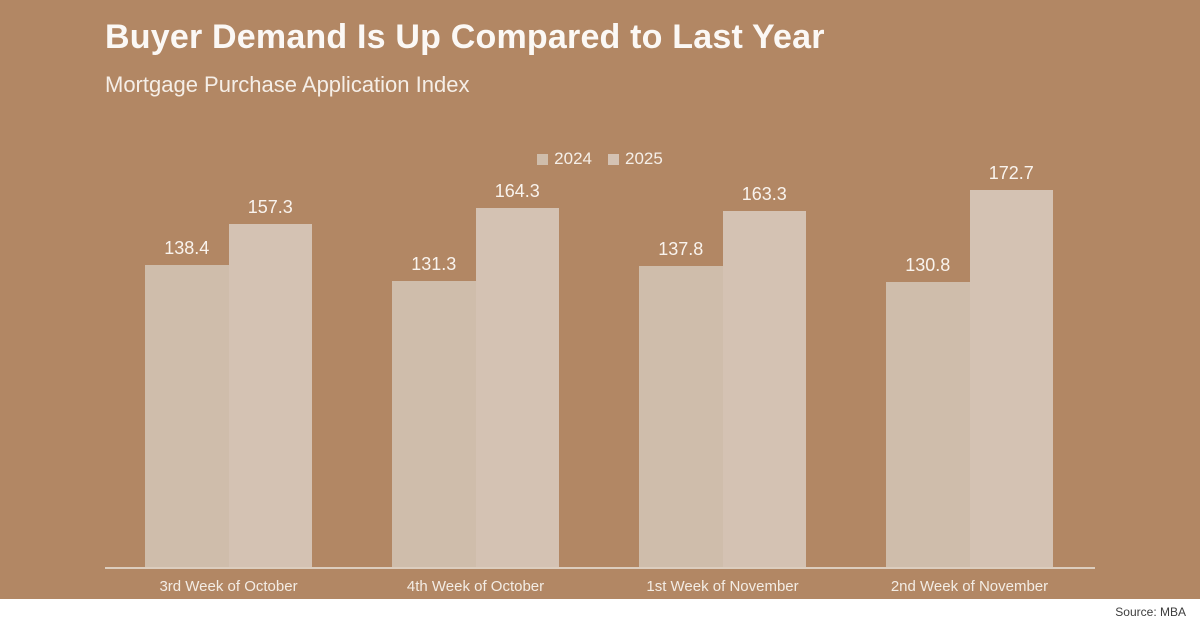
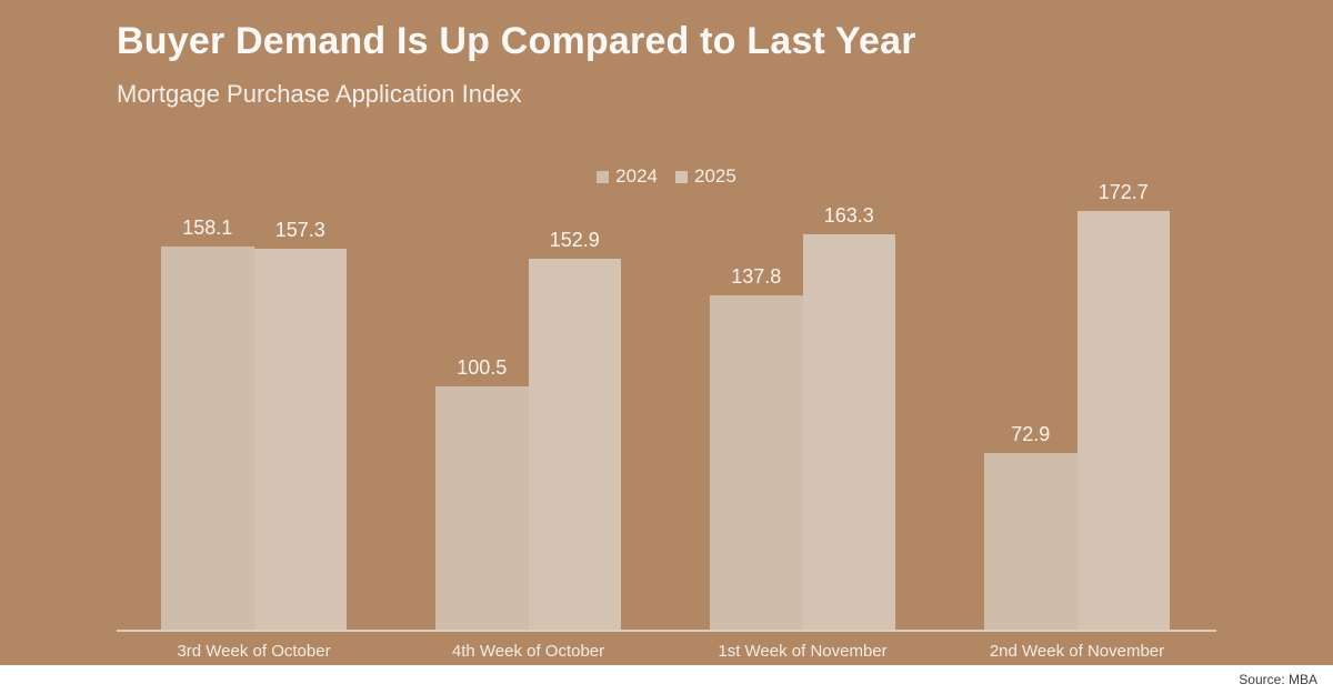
2024/3rd Week of October: 138.4 -> 158.1
2024/4th Week of October: 131.3 -> 100.5
2025/4th Week of October: 164.3 -> 152.9
2024/2nd Week of November: 130.8 -> 72.9
